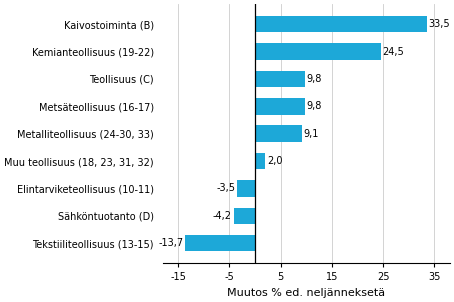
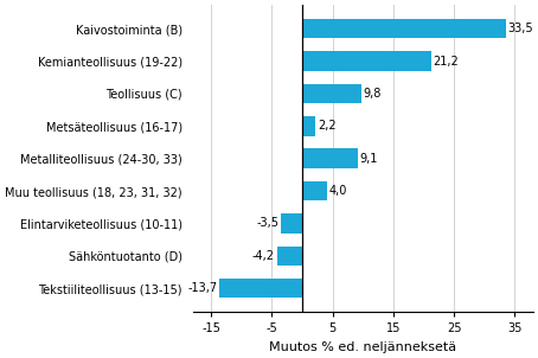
Kemianteollisuus (19-22): 24,5 -> 21,2
Metsäteollisuus (16-17): 9,8 -> 2,2
Muu teollisuus (18, 23, 31, 32): 2,0 -> 4,0
